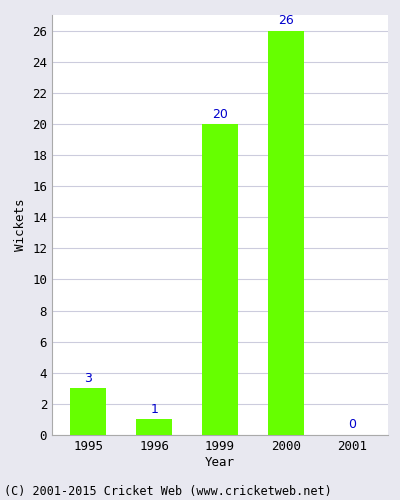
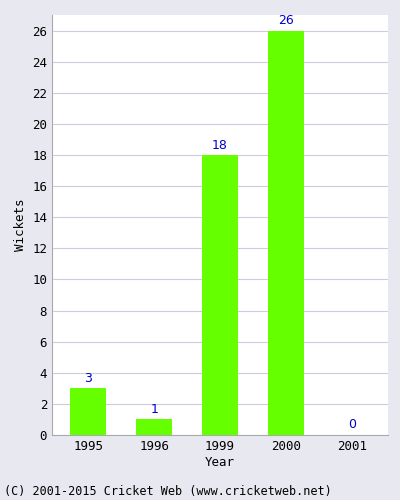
1999: 20 -> 18
